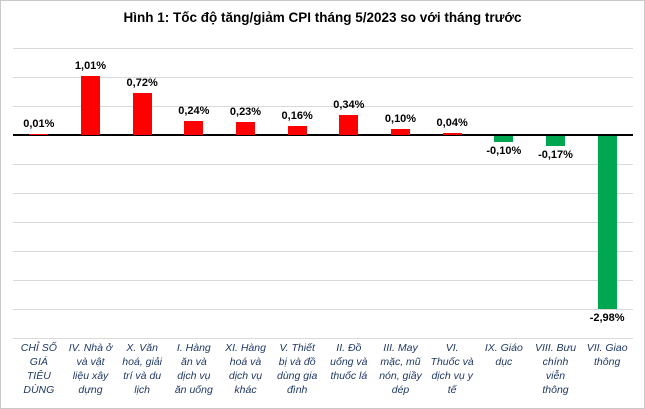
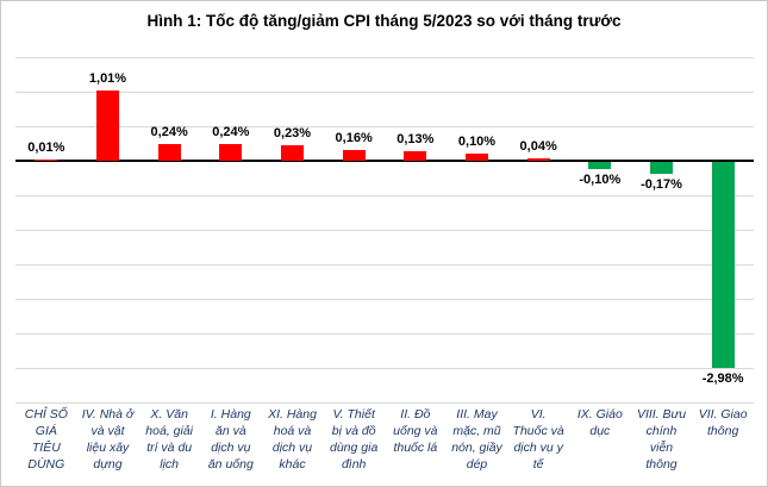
X. Văn hoá, giải trí và du lịch: 0,72% -> 0,24%
II. Đồ uống và thuốc lá: 0,34% -> 0,13%
